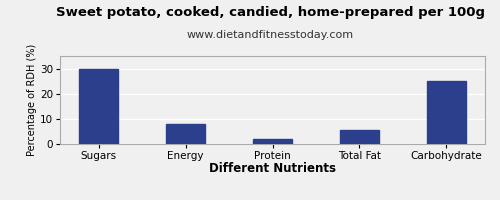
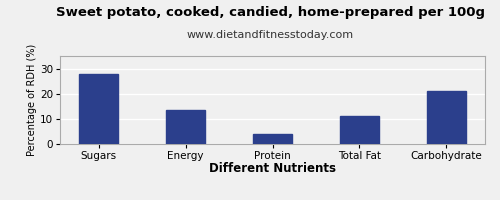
Sugars: 30.0 -> 28.0
Energy: 8.0 -> 13.5
Protein: 2.0 -> 4.0
Total Fat: 5.5 -> 11.0
Carbohydrate: 25.0 -> 21.0
